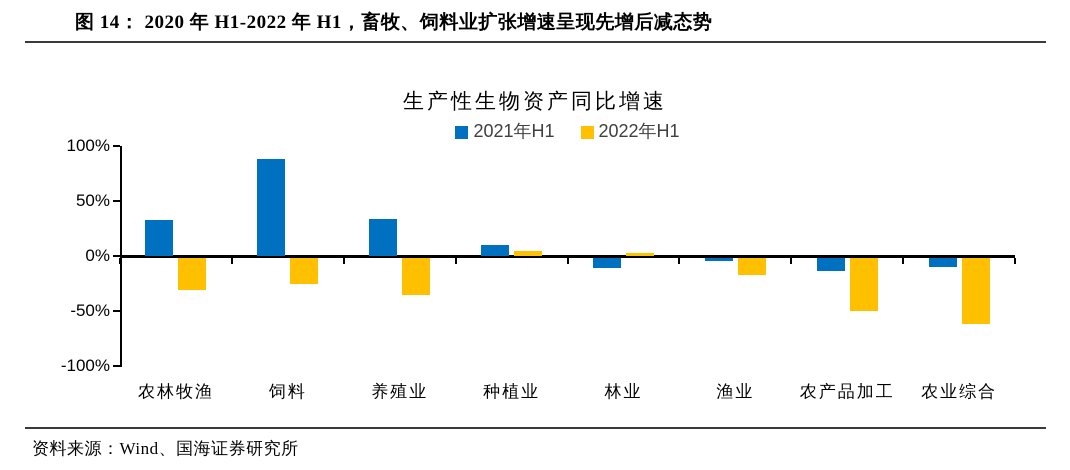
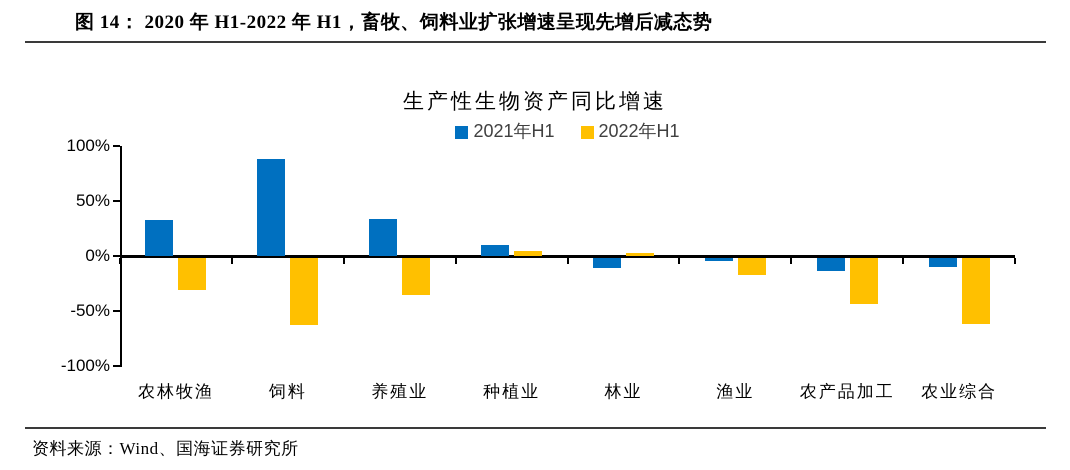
2022年H1/饲料: -24% -> -61%
2022年H1/农产品加工: -48% -> -42%
